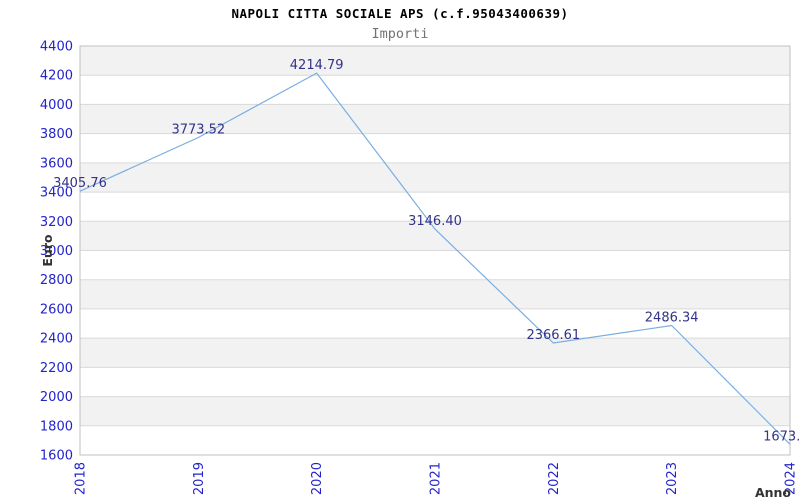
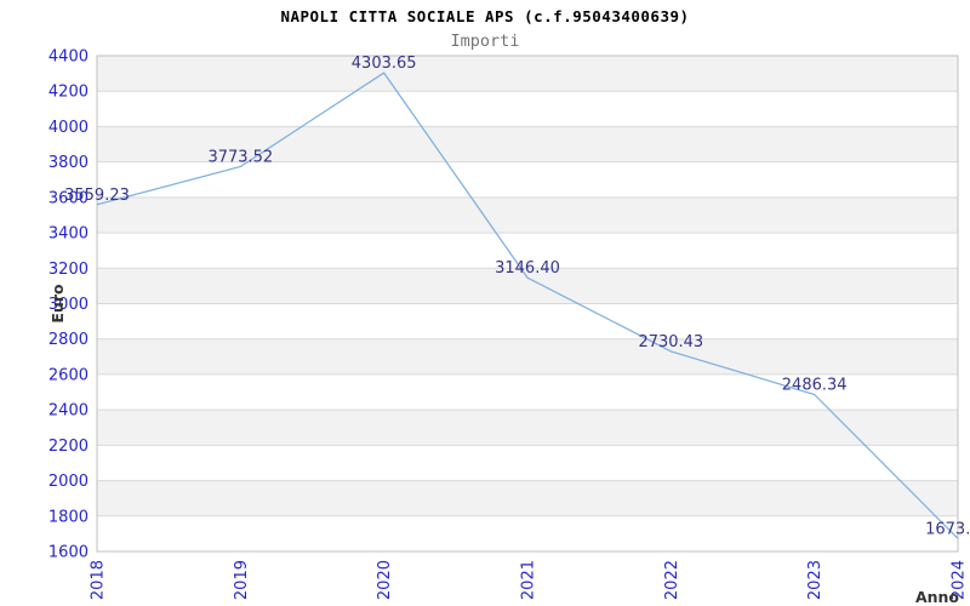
2018: 3405.76 -> 3559.23
2020: 4214.79 -> 4303.65
2022: 2366.61 -> 2730.43
